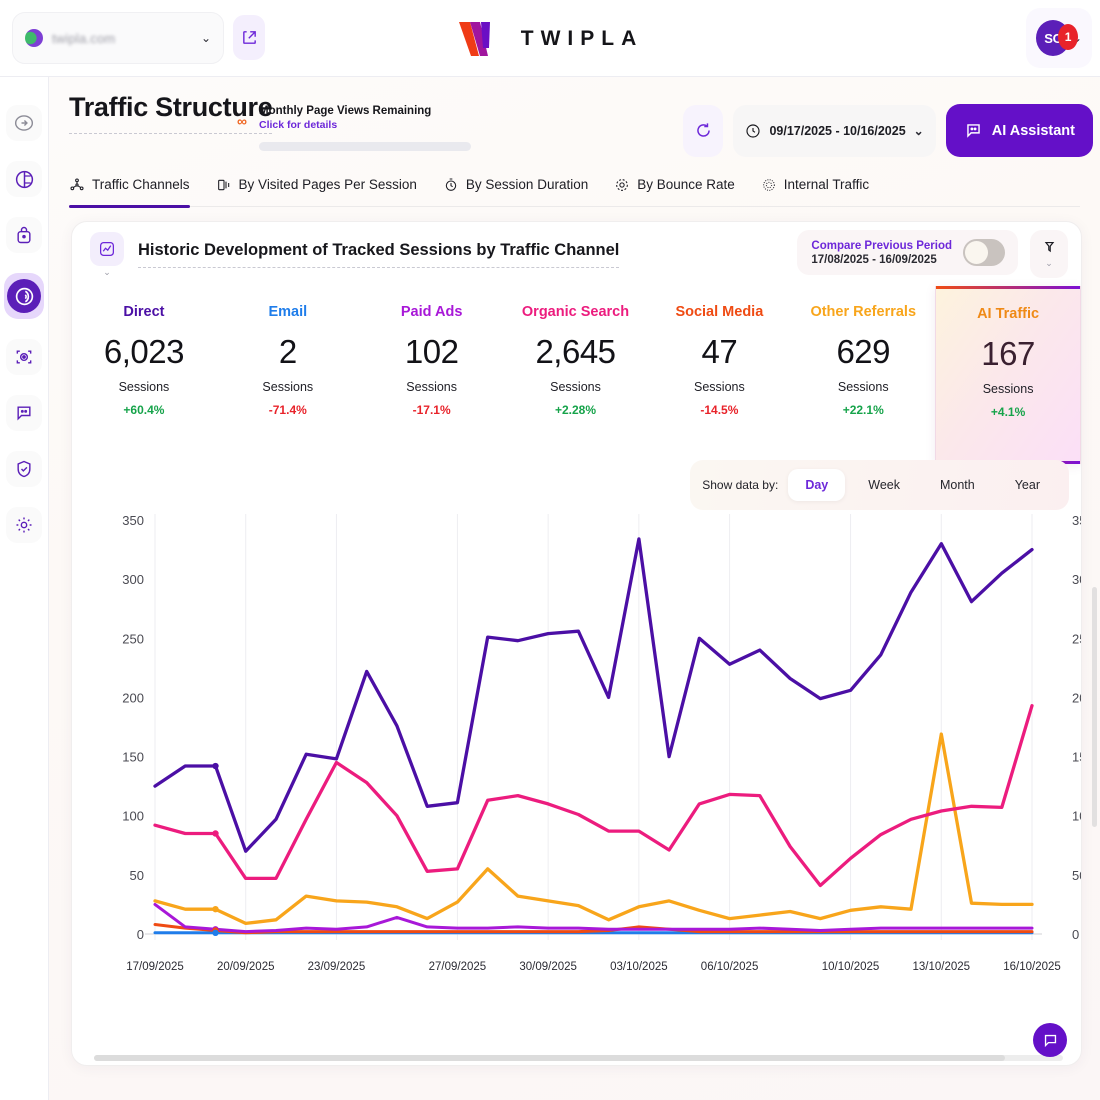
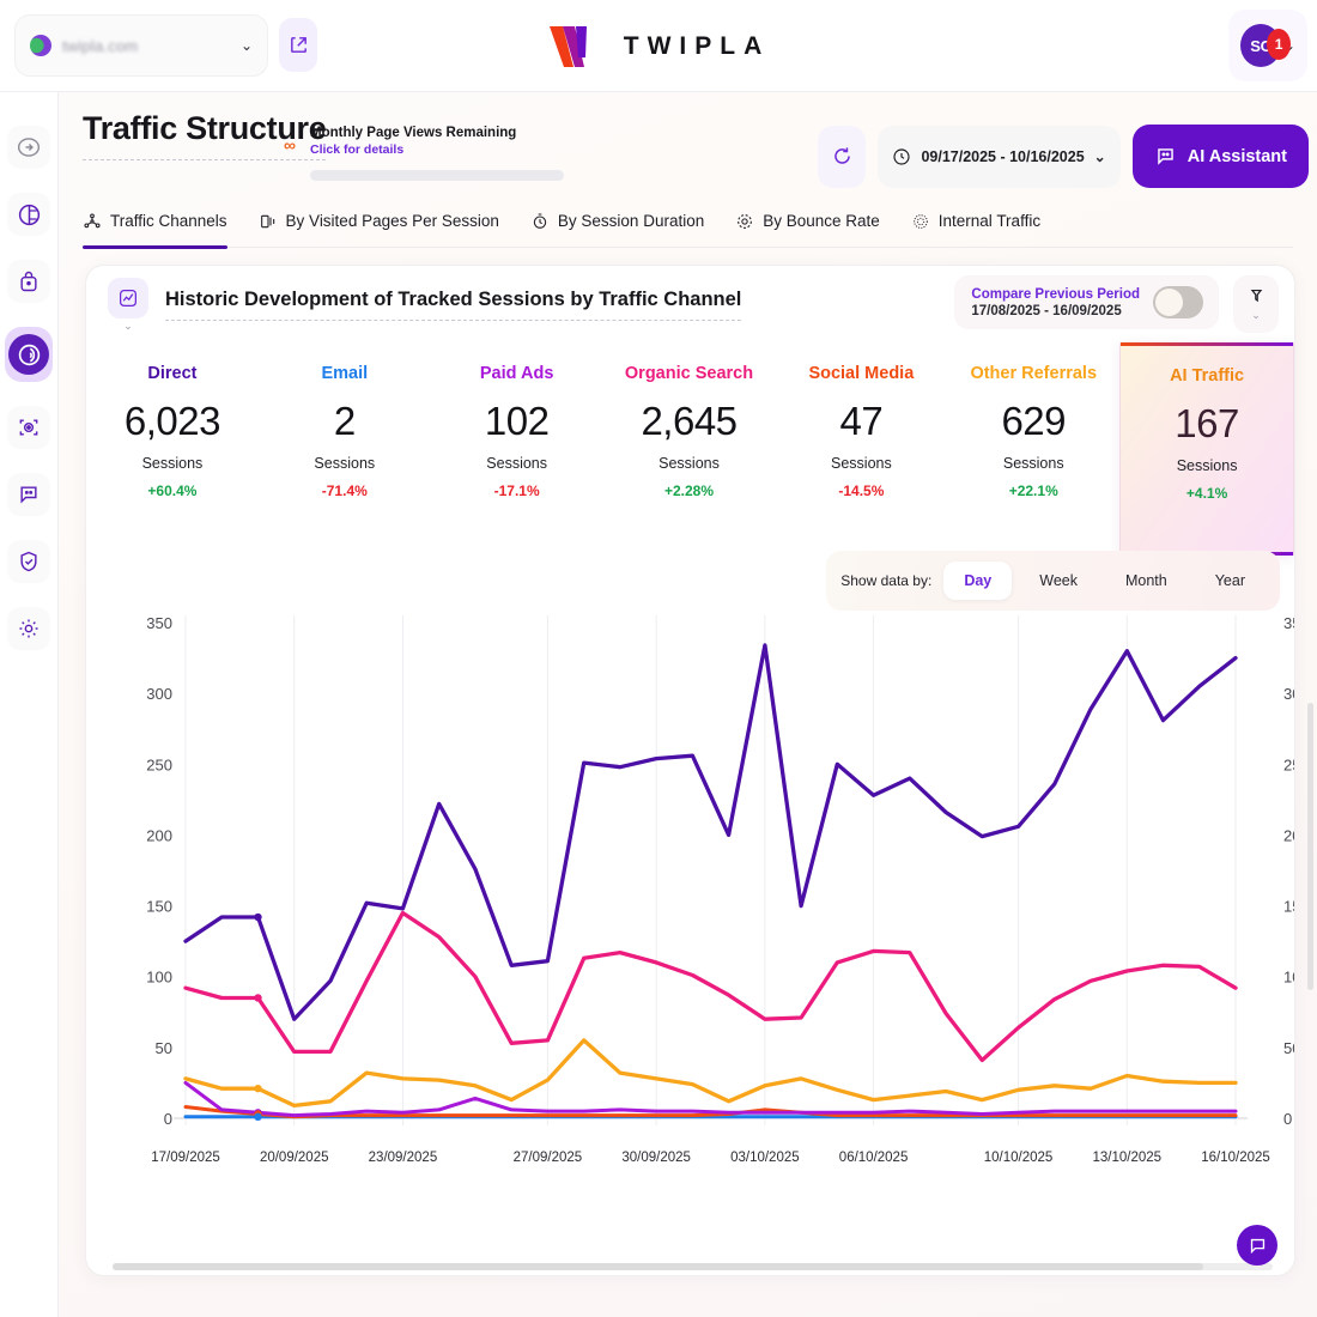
Organic Search/03/10/2025: 87 -> 70
Other Referrals/13/10/2025: 169 -> 30
Organic Search/16/10/2025: 193 -> 92
